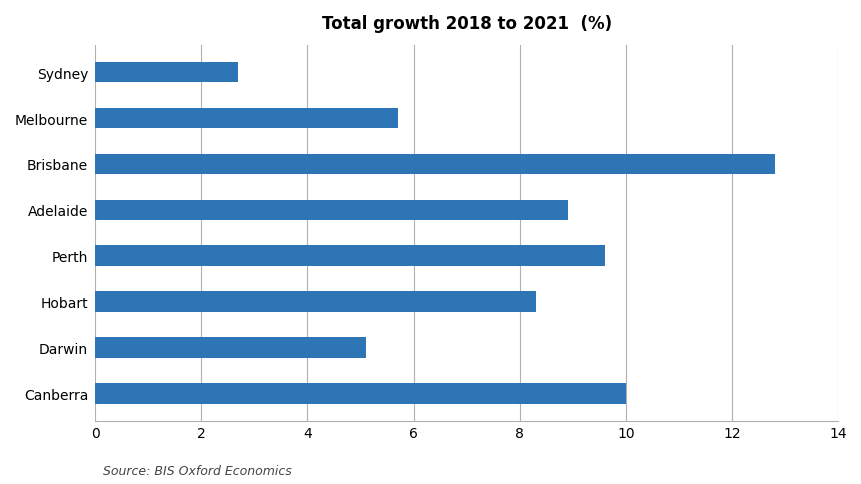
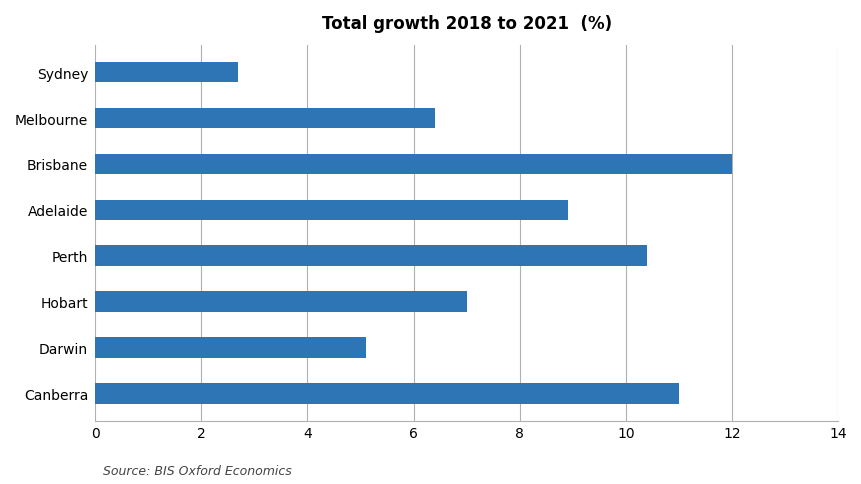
Melbourne: 5.7 -> 6.4
Brisbane: 12.8 -> 12.0
Perth: 9.6 -> 10.4
Hobart: 8.3 -> 7.0
Canberra: 10.0 -> 11.0
